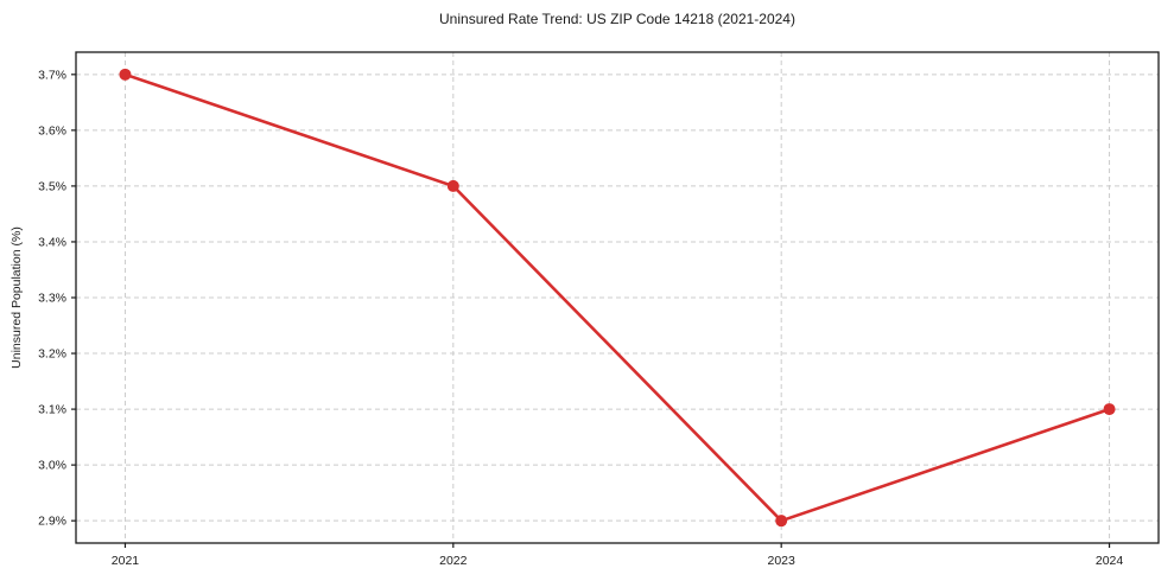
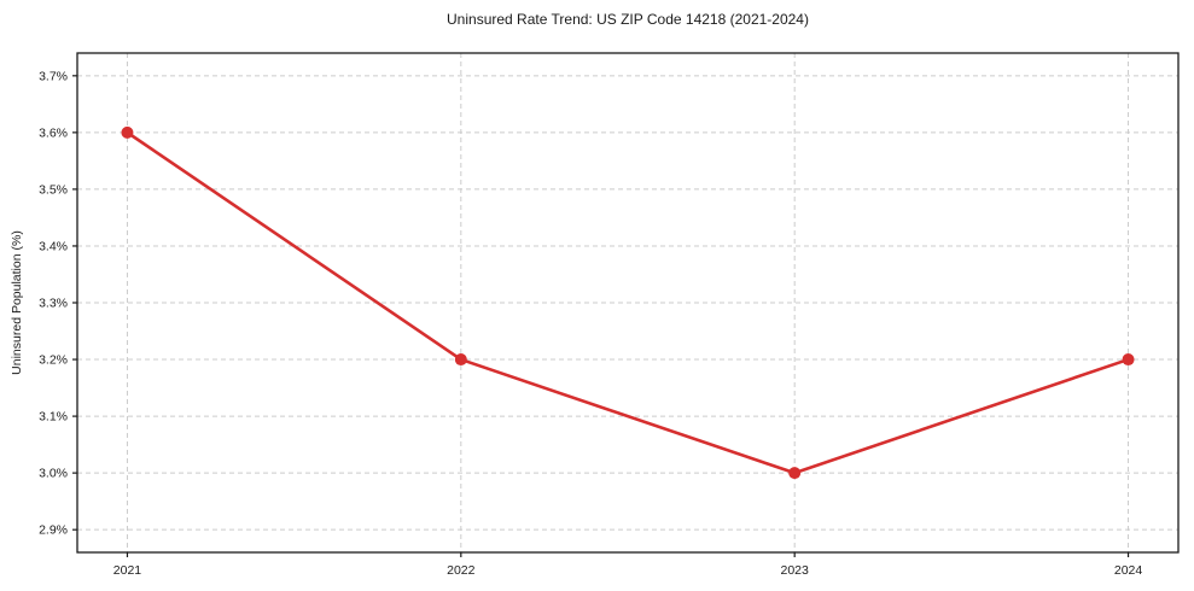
2021: 3.7% -> 3.6%
2022: 3.5% -> 3.2%
2023: 2.9% -> 3.0%
2024: 3.1% -> 3.2%
